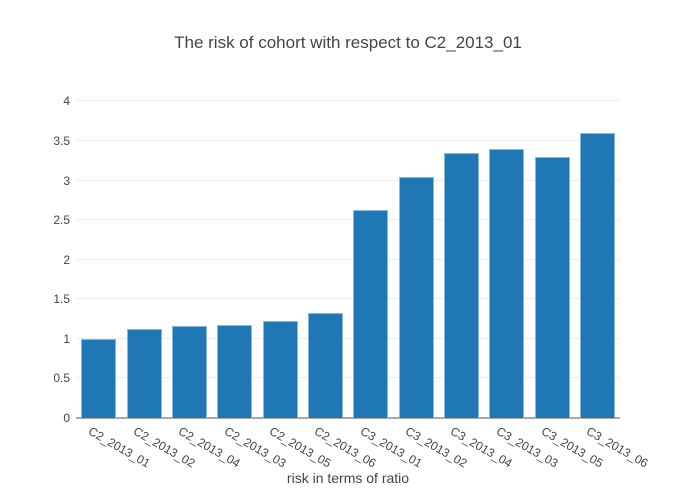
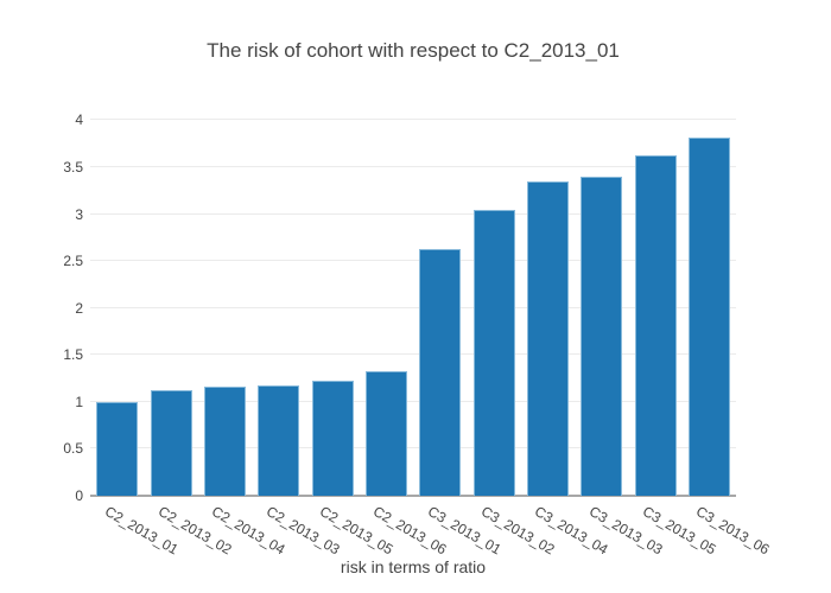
C3_2013_05: 3.3 -> 3.6
C3_2013_06: 3.6 -> 3.8
